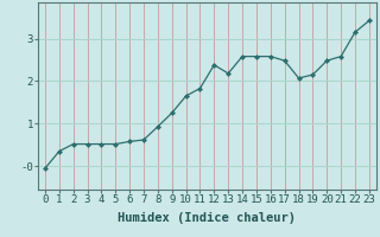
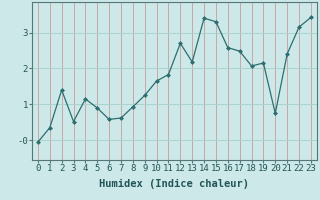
2: 0.52 -> 1.40
4: 0.52 -> 1.15
5: 0.52 -> 0.90
12: 2.38 -> 2.70
14: 2.58 -> 3.40
15: 2.58 -> 3.30
20: 2.48 -> 0.75
21: 2.58 -> 2.40
